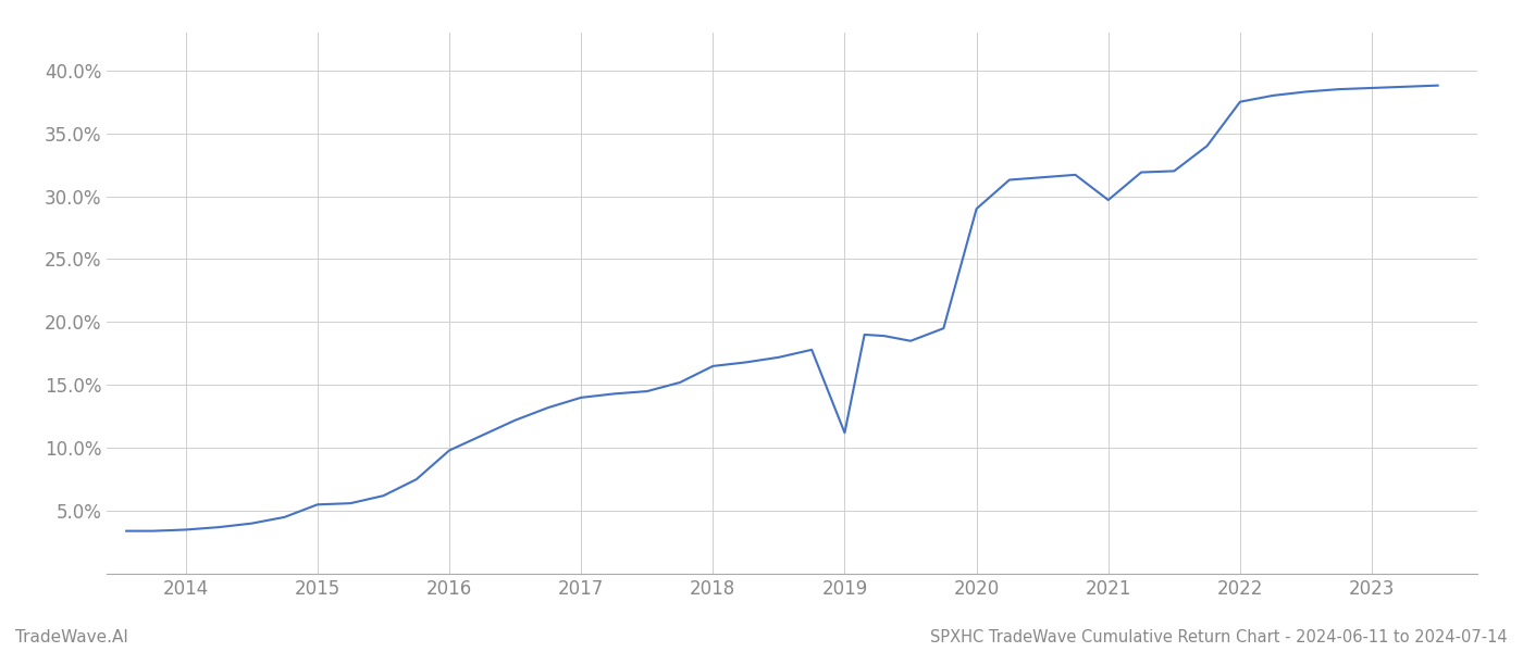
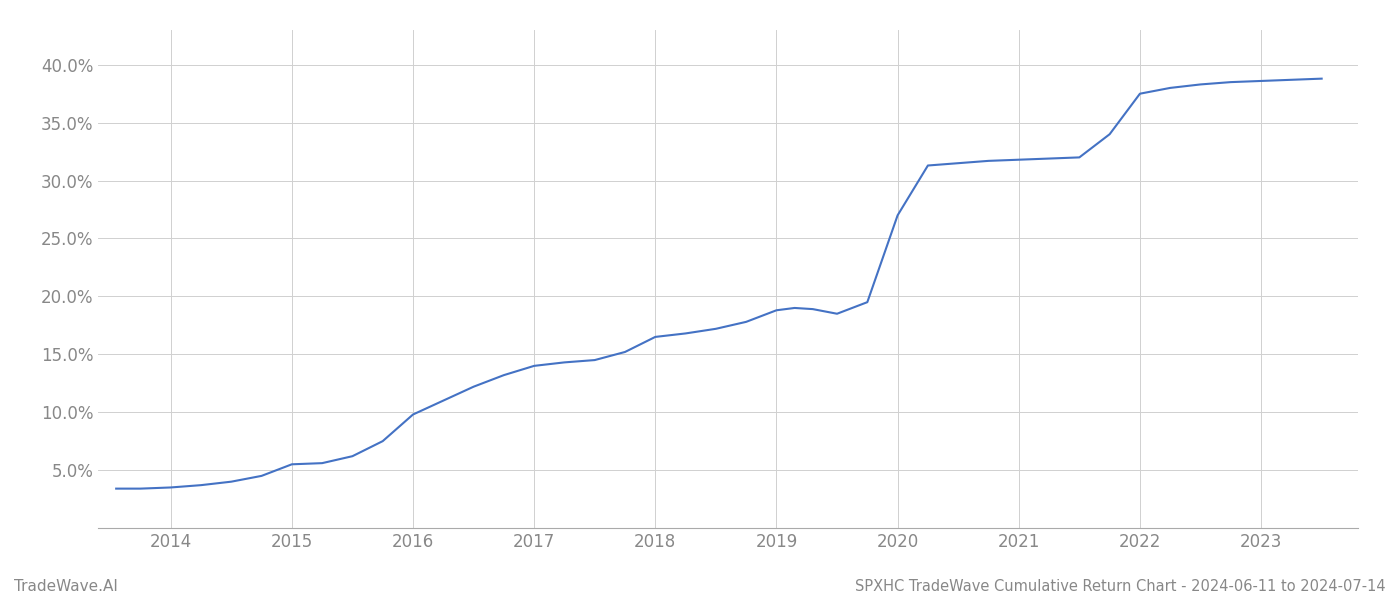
2019: 11.2% -> 18.8%
2020: 29.0% -> 27.0%
2021: 29.7% -> 31.8%
